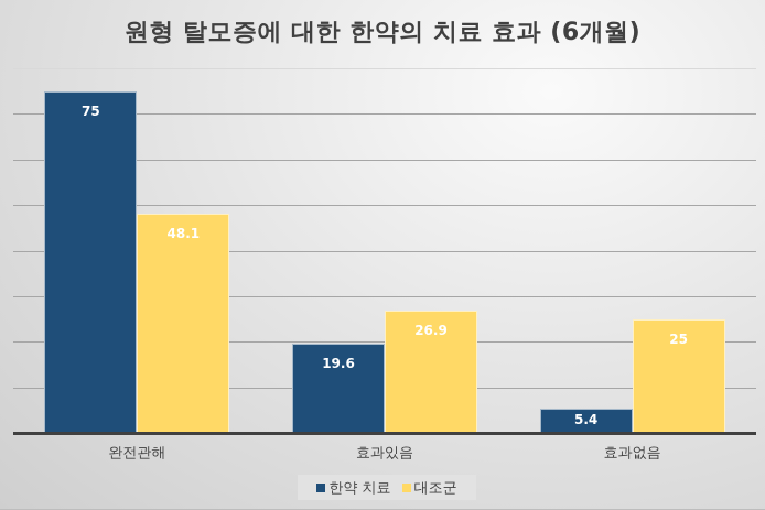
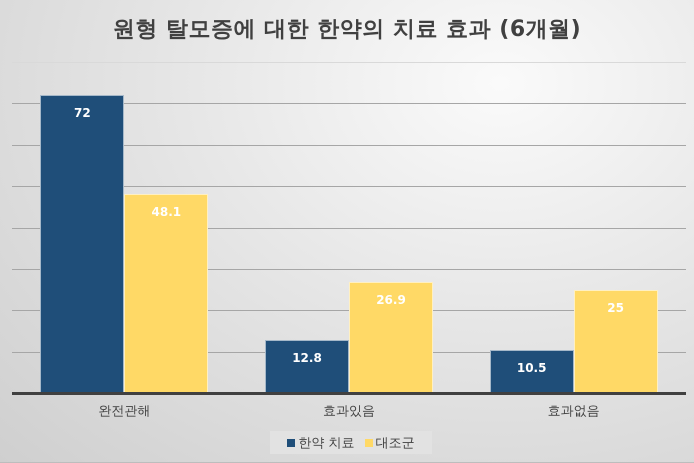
한약 치료/완전관해: 75 -> 72
한약 치료/효과있음: 19.6 -> 12.8
한약 치료/효과없음: 5.4 -> 10.5
